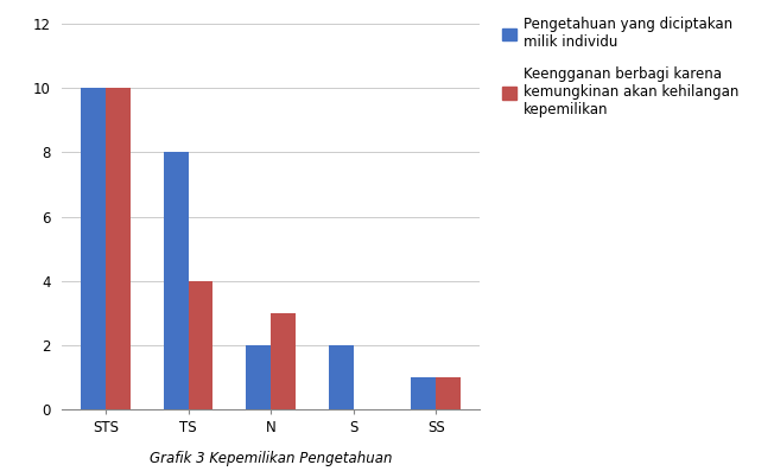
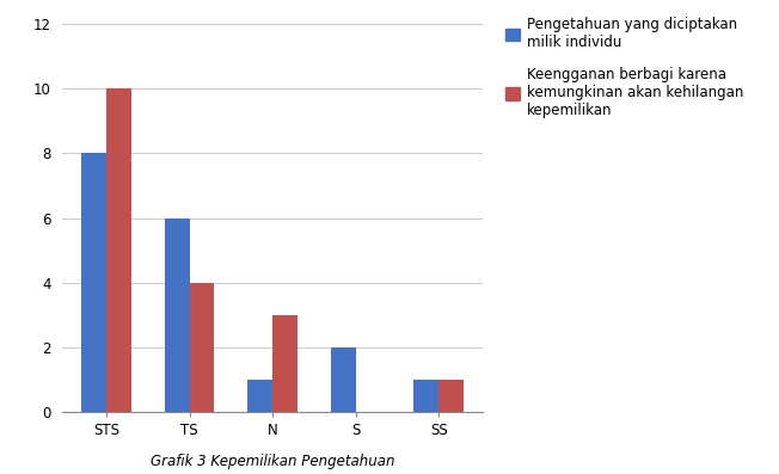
Pengetahuan yang diciptakan milik individu/STS: 10 -> 8
Pengetahuan yang diciptakan milik individu/TS: 8 -> 6
Pengetahuan yang diciptakan milik individu/N: 2 -> 1
